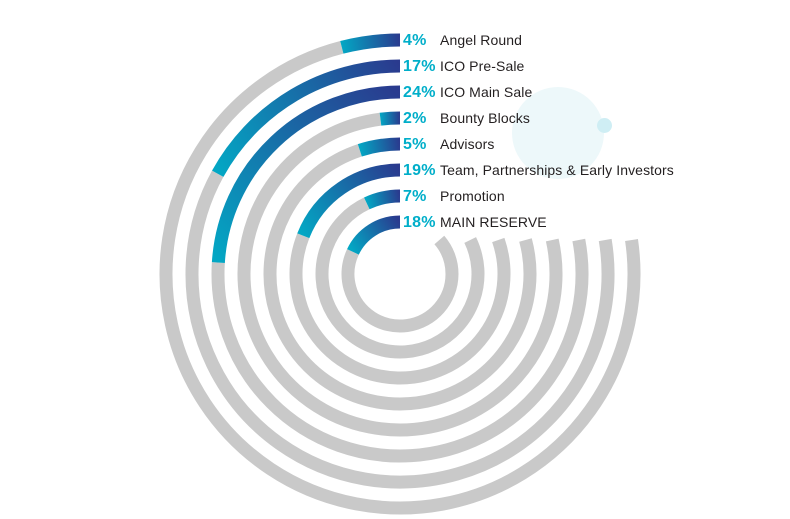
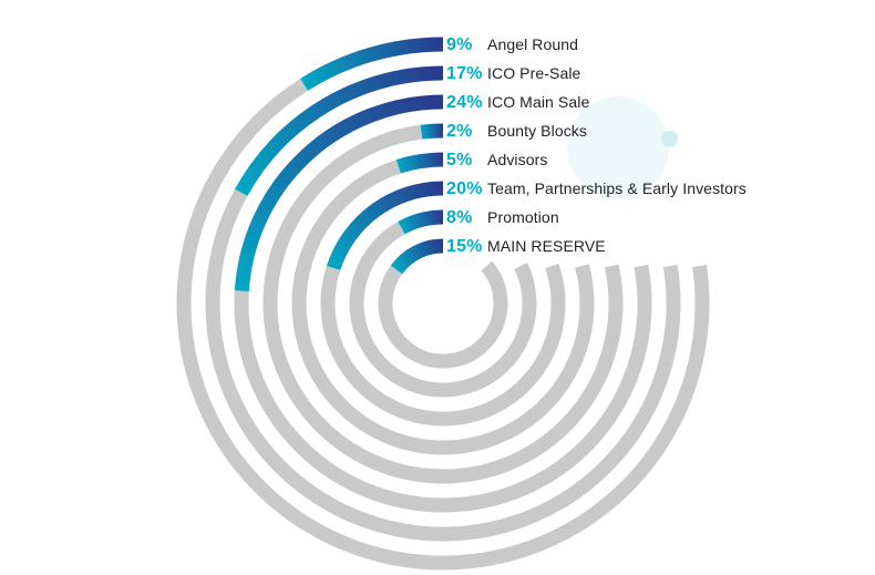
Angel Round: 4% -> 9%
Team, Partnerships & Early Investors: 19% -> 20%
Promotion: 7% -> 8%
MAIN RESERVE: 18% -> 15%
